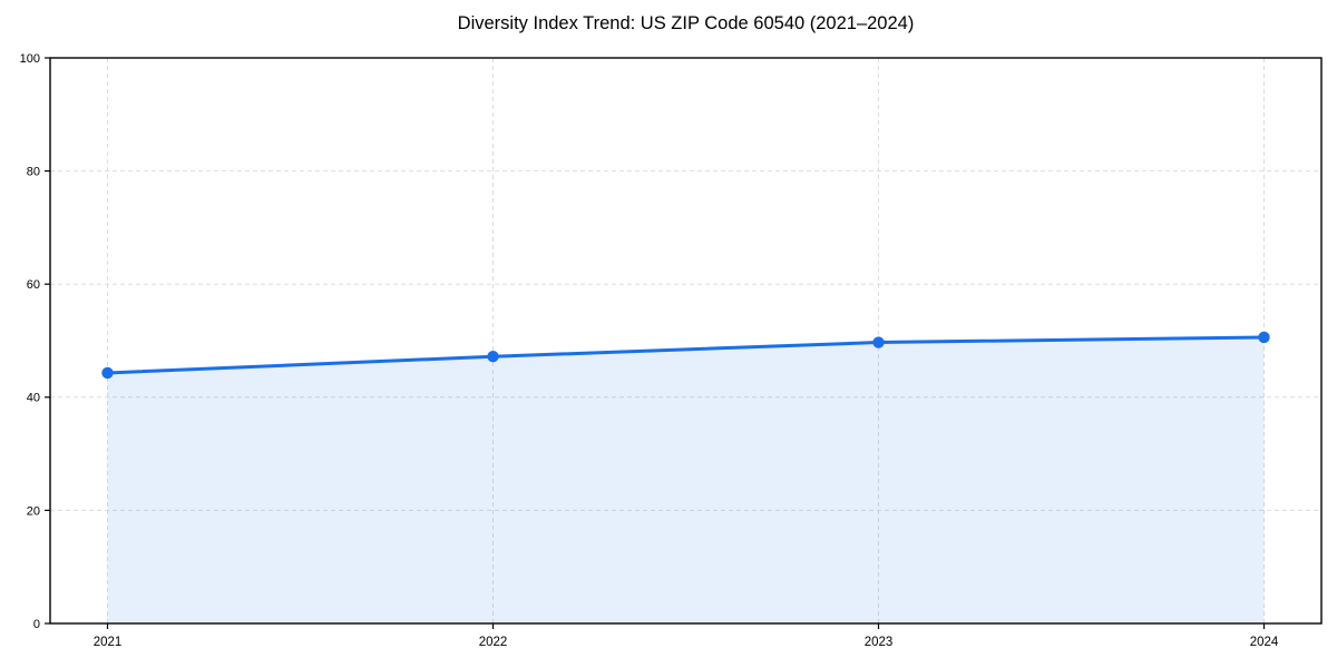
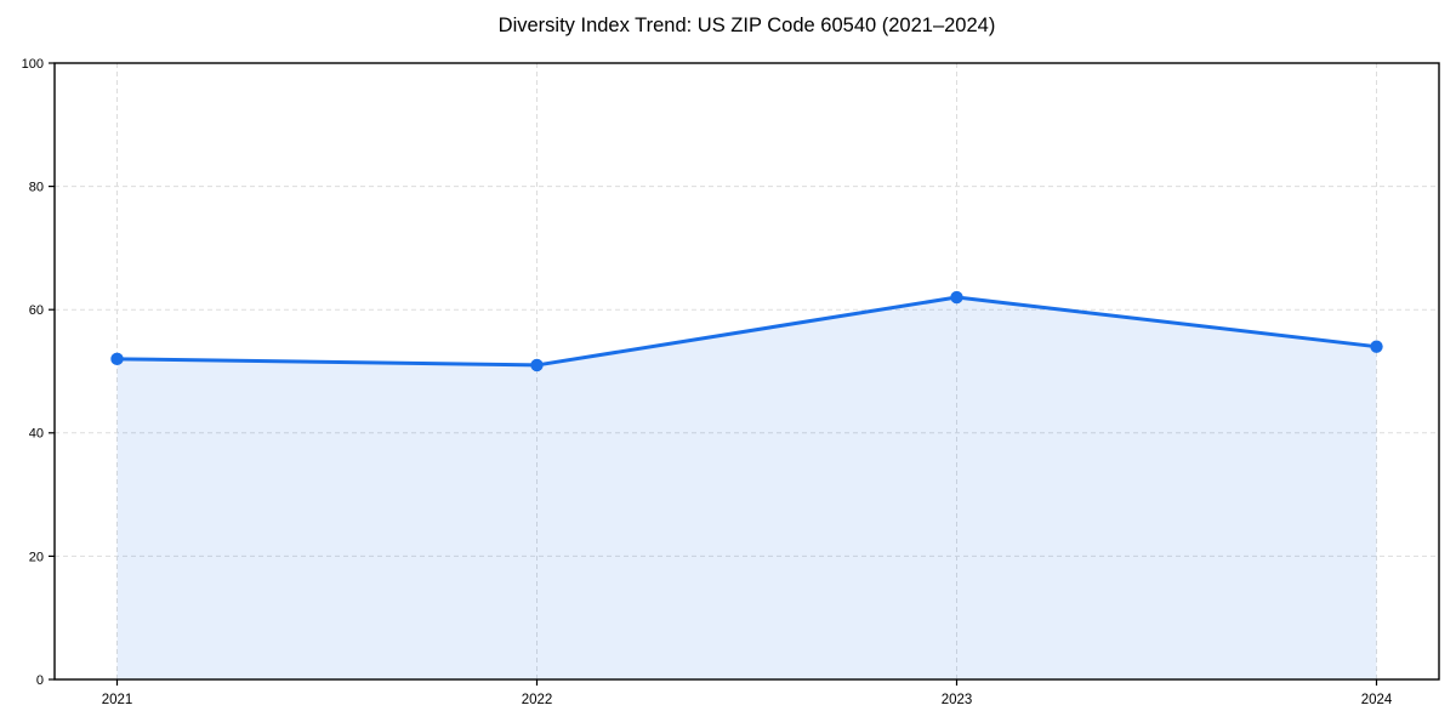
2021: 44 -> 52
2022: 47 -> 51
2023: 50 -> 62
2024: 51 -> 54
